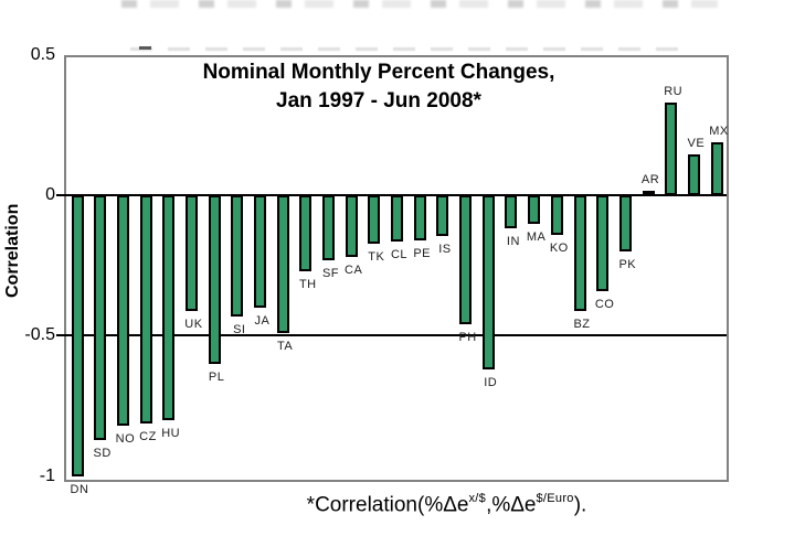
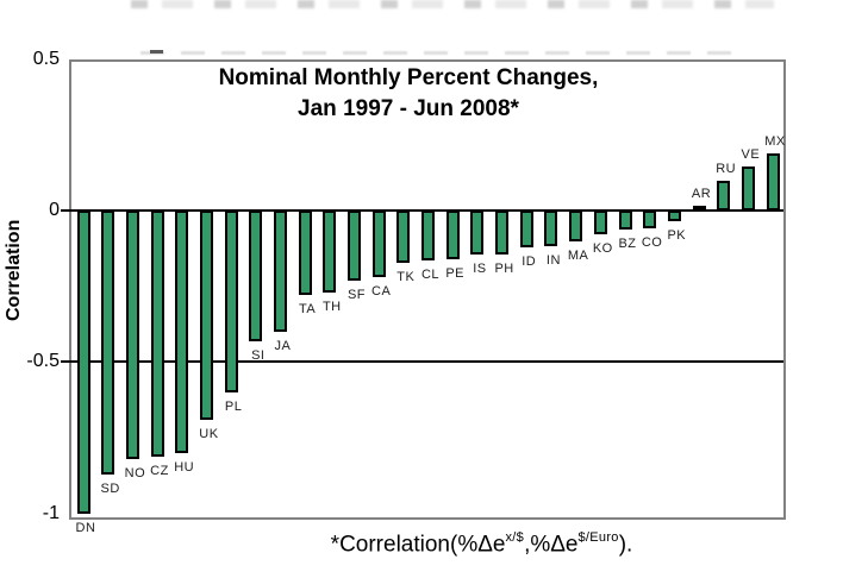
UK: -0.41 -> -0.69
TA: -0.49 -> -0.28
PH: -0.46 -> -0.14
ID: -0.62 -> -0.12
KO: -0.14 -> -0.08
BZ: -0.41 -> -0.06
CO: -0.34 -> -0.06
PK: -0.20 -> -0.04
RU: 0.33 -> 0.10
